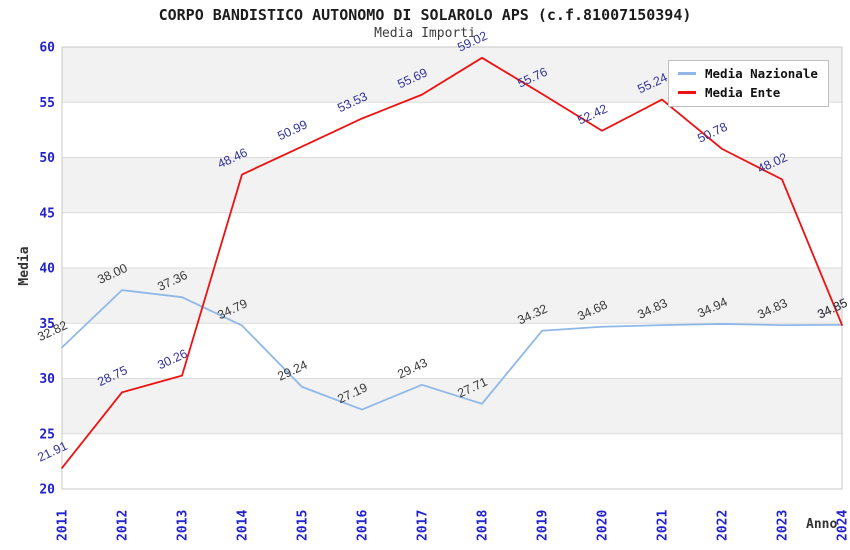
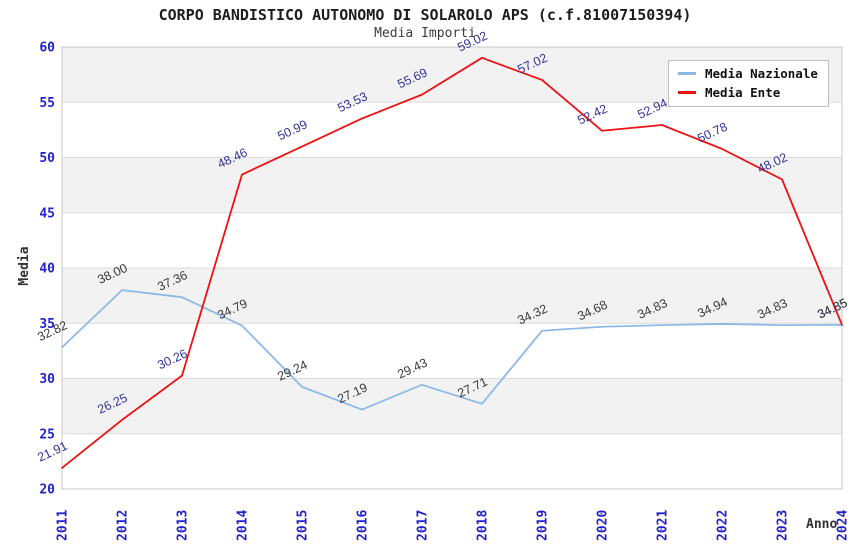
Media Ente/2012: 28.75 -> 26.25
Media Ente/2019: 55.76 -> 57.02
Media Ente/2021: 55.24 -> 52.94
